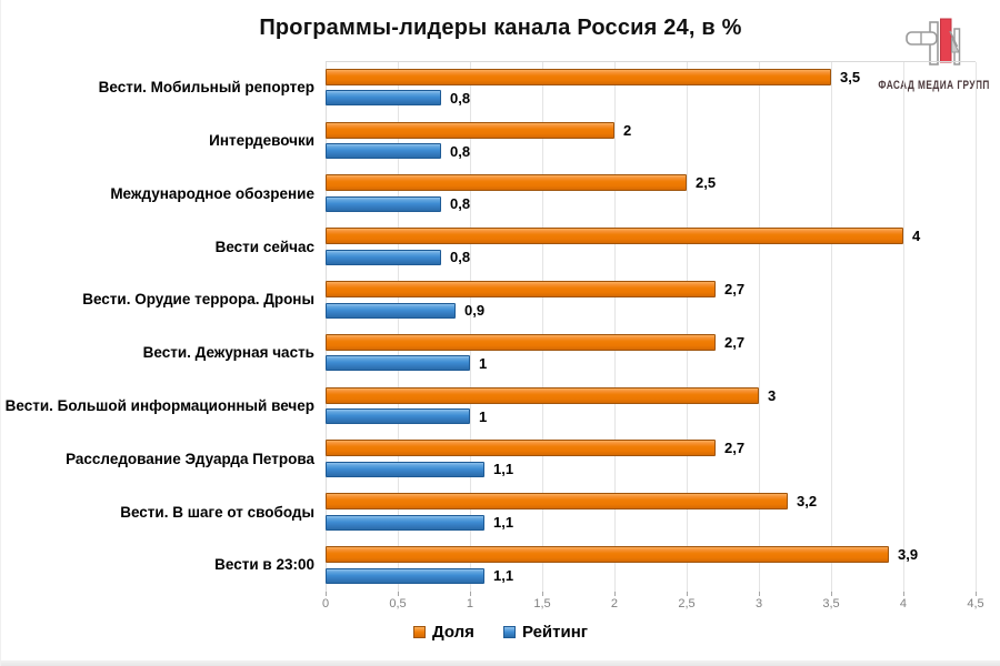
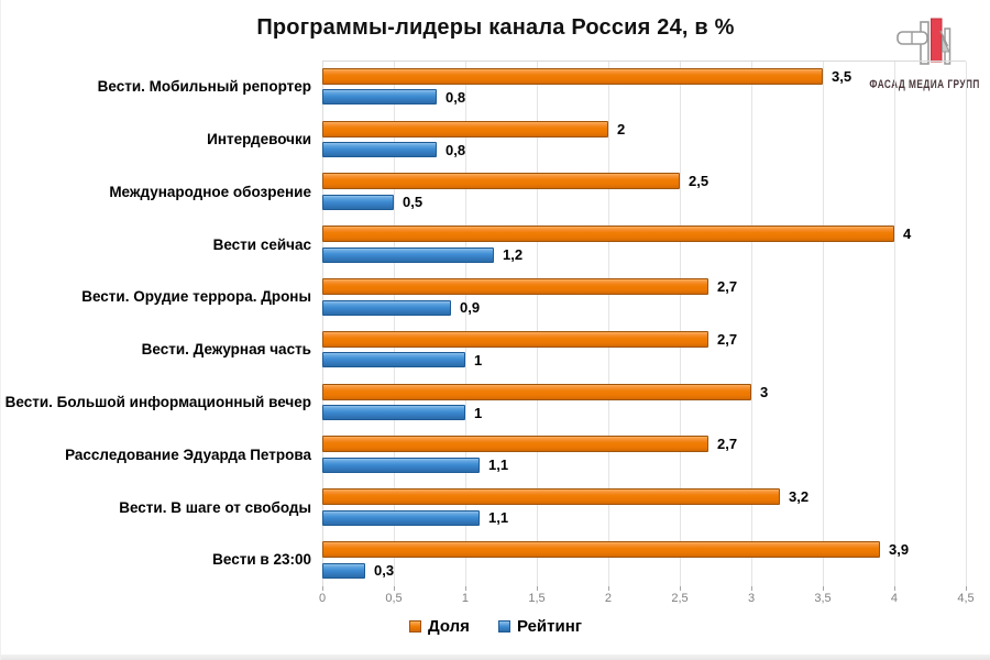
Рейтинг/Международное обозрение: 0,8 -> 0,5
Рейтинг/Вести сейчас: 0,8 -> 1,2
Рейтинг/Вести в 23:00: 1,1 -> 0,3
